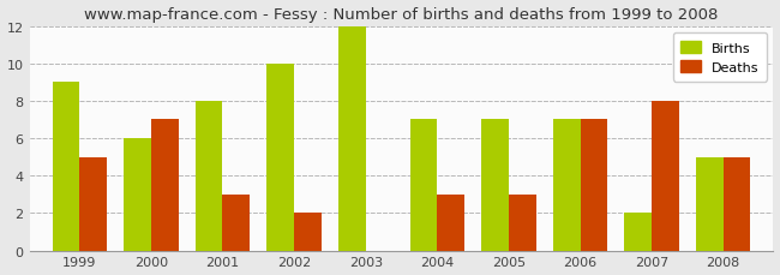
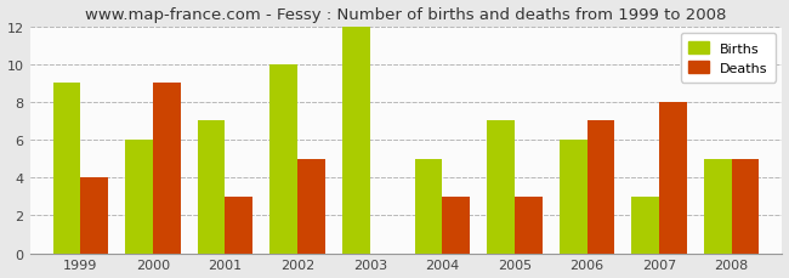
Deaths/1999: 5 -> 4
Deaths/2000: 7 -> 9
Births/2001: 8 -> 7
Deaths/2002: 2 -> 5
Births/2004: 7 -> 5
Births/2006: 7 -> 6
Births/2007: 2 -> 3
